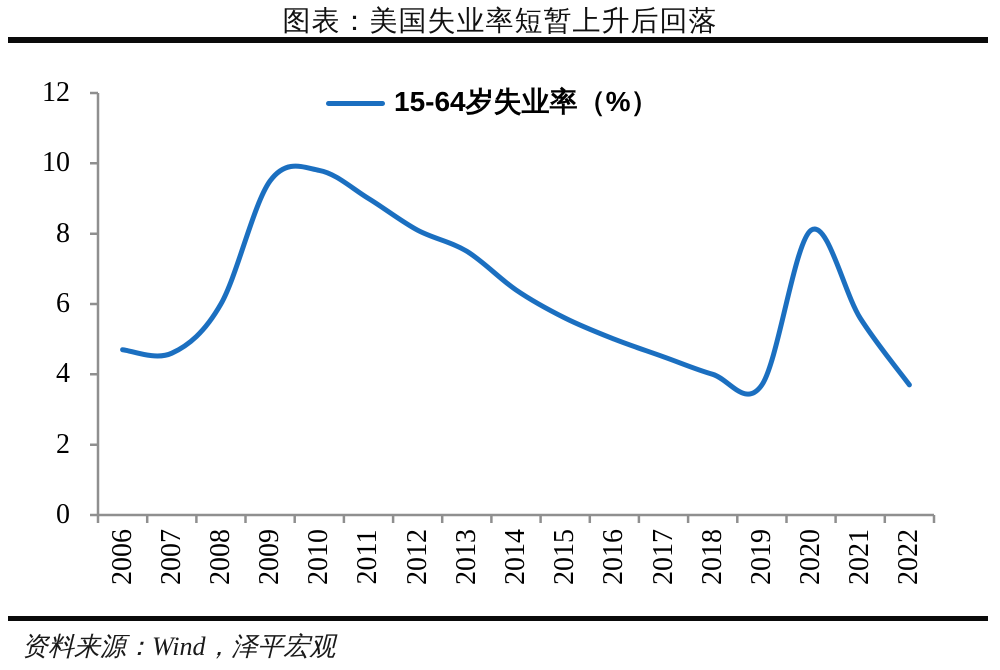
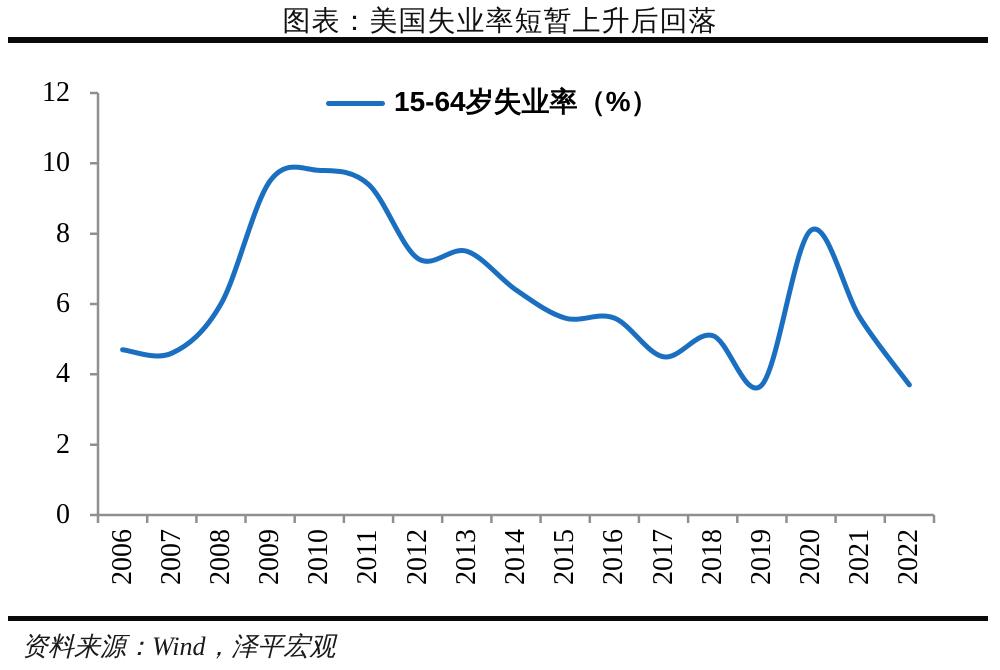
2011: 9.0 -> 9.4
2012: 8.1 -> 7.3
2016: 5.0 -> 5.6
2018: 4.0 -> 5.1
